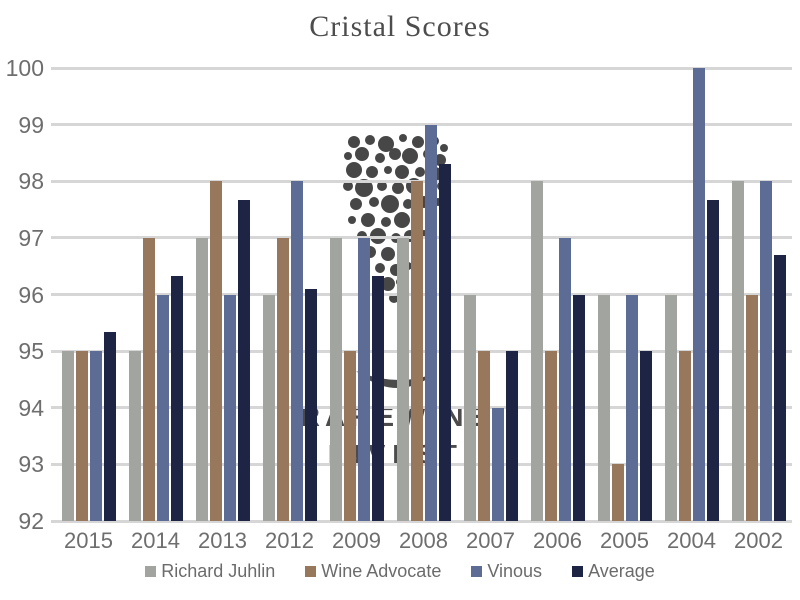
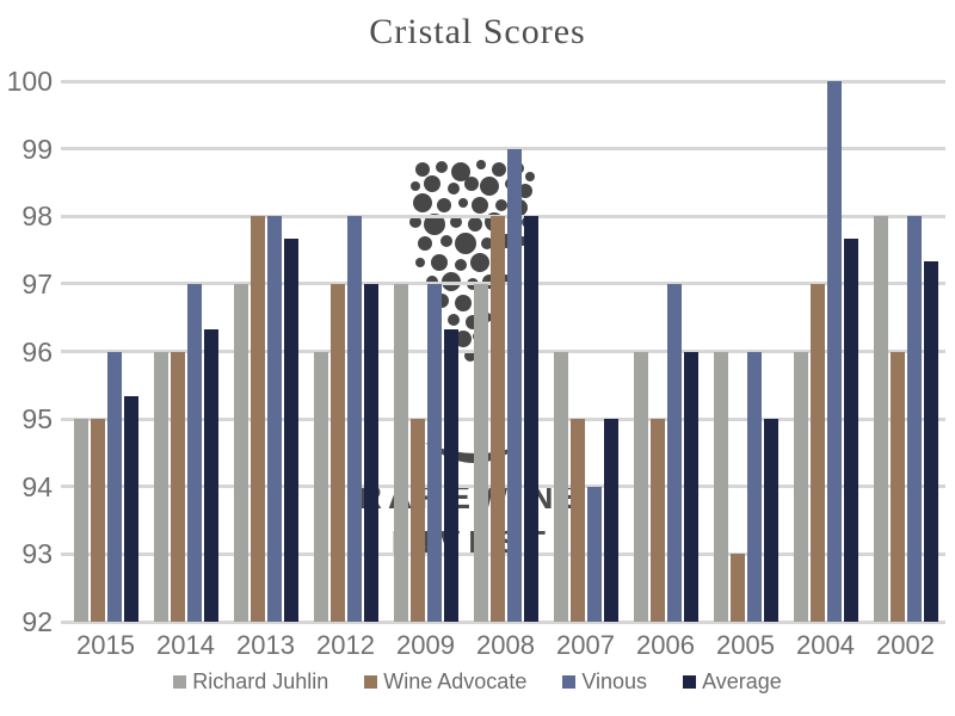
Vinous/2015: 95 -> 96
Richard Juhlin/2014: 95 -> 96
Wine Advocate/2014: 97 -> 96
Vinous/2014: 96 -> 97
Vinous/2013: 96 -> 98
Average/2012: 96.1 -> 97.0
Average/2008: 98.3 -> 98.0
Richard Juhlin/2006: 98 -> 96
Wine Advocate/2004: 95 -> 97
Average/2002: 96.7 -> 97.3
